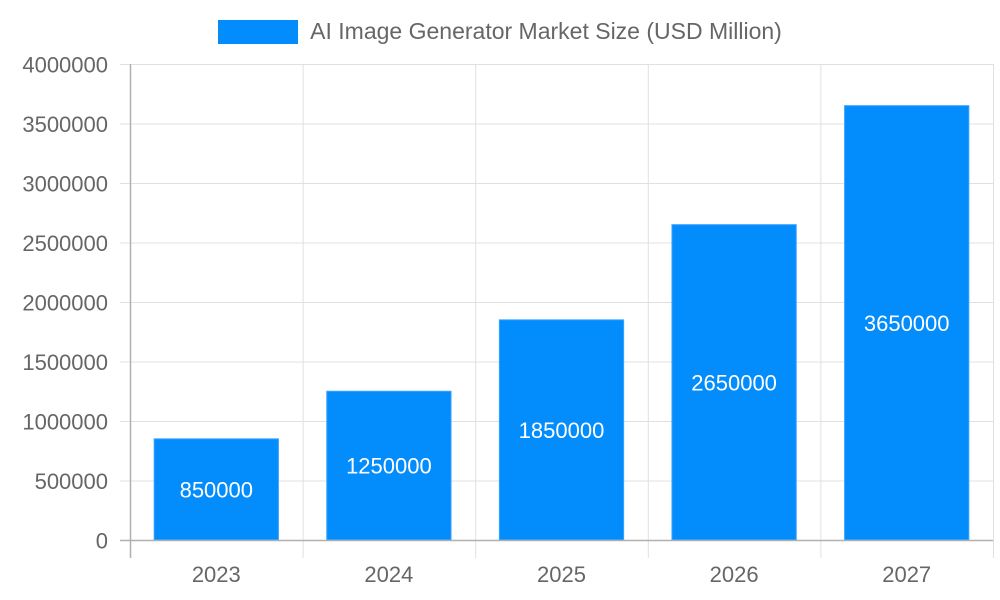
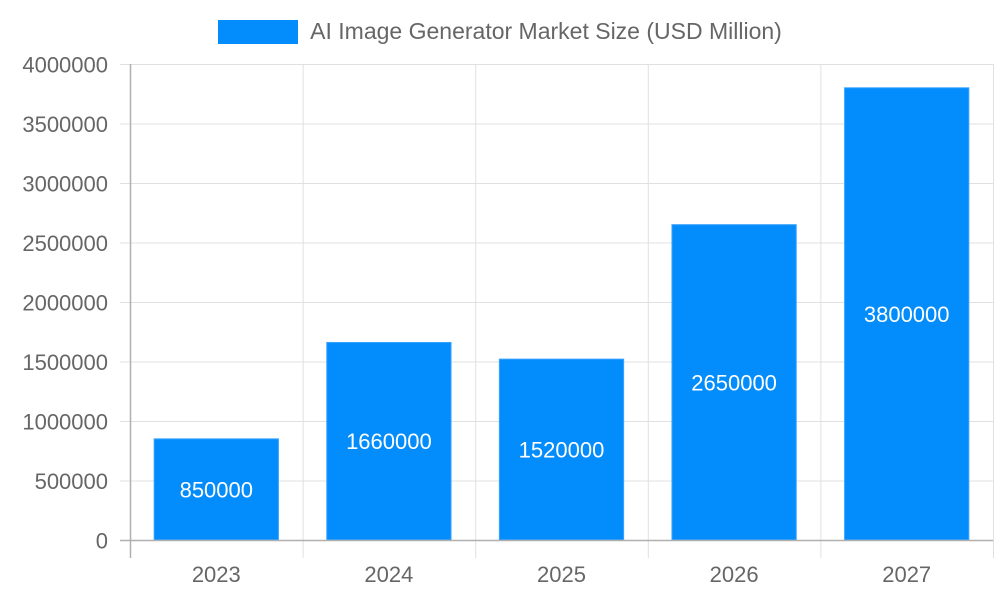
2024: 1250000 -> 1660000
2025: 1850000 -> 1520000
2027: 3650000 -> 3800000
